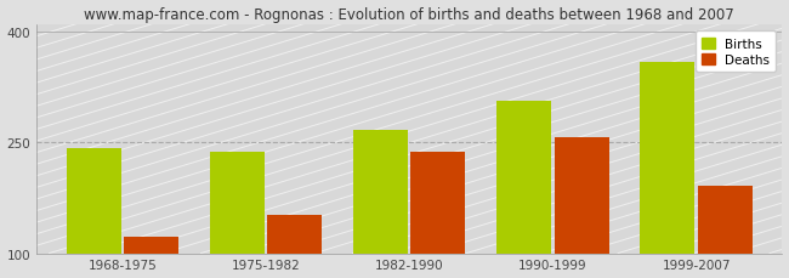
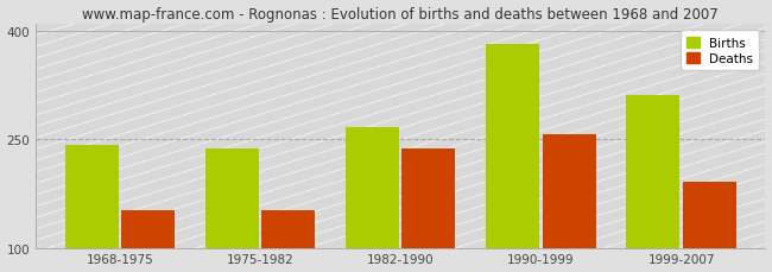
Deaths/1968-1975: 122 -> 152
Births/1990-1999: 306 -> 382
Births/1999-2007: 360 -> 312
